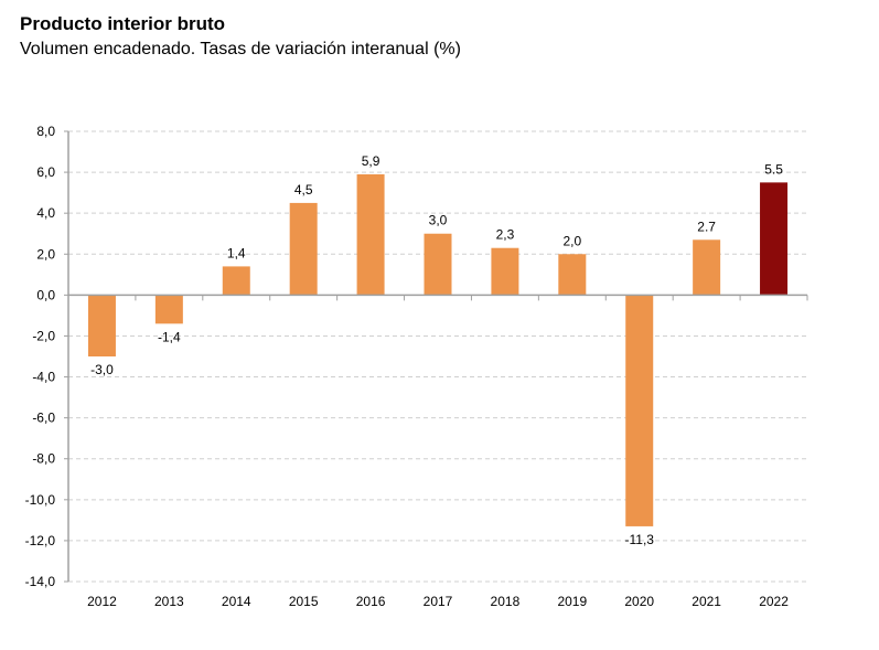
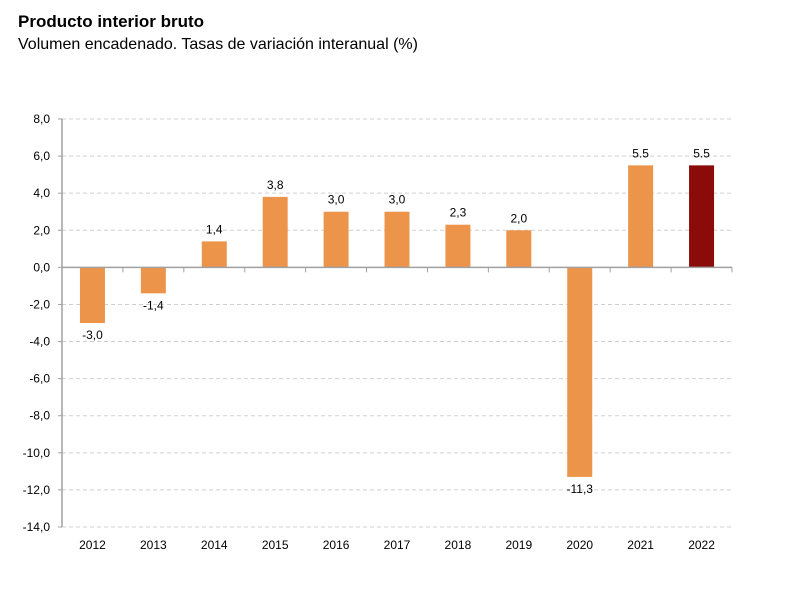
2015: 4,5 -> 3,8
2016: 5,9 -> 3,0
2021: 2.7 -> 5.5
